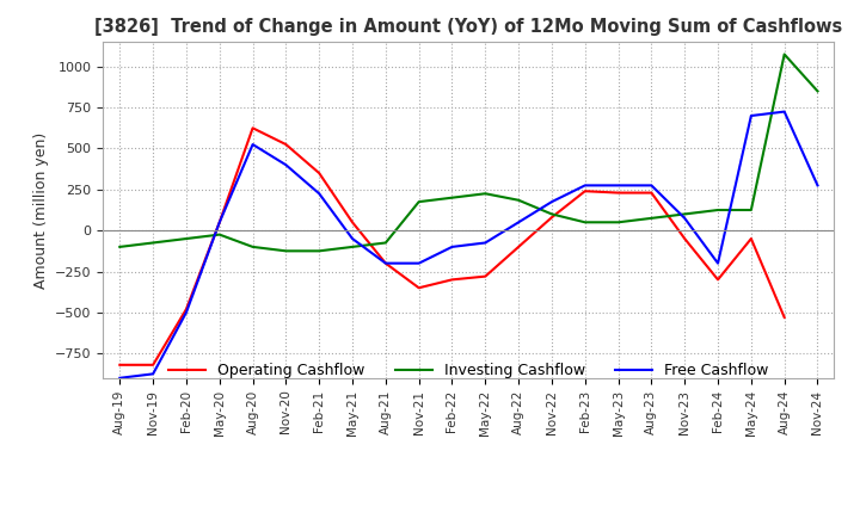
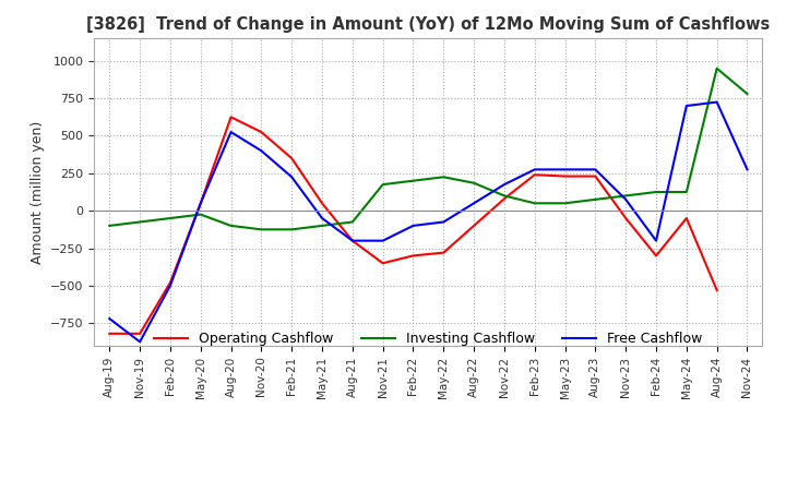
Free Cashflow/Aug-19: -900 -> -720
Investing Cashflow/Aug-24: 1080 -> 950
Investing Cashflow/Nov-24: 850 -> 780
